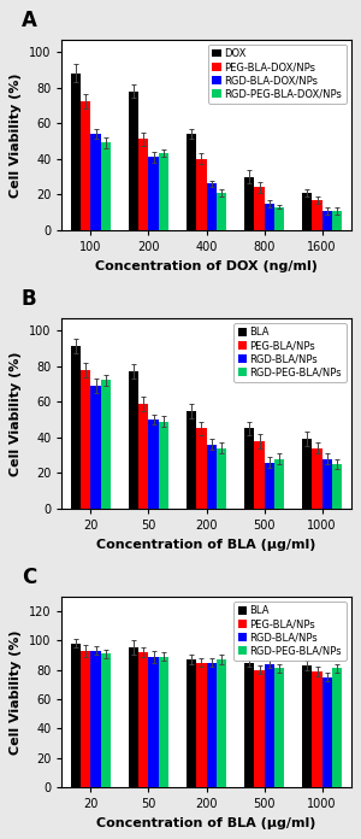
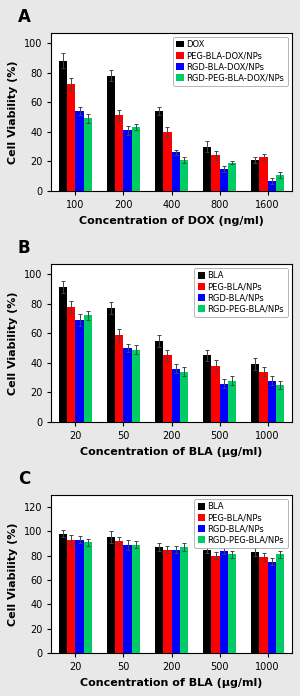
RGD-PEG-BLA-DOX/NPs/800: 13 -> 19
PEG-BLA-DOX/NPs/1600: 17 -> 23
RGD-BLA-DOX/NPs/1600: 11 -> 7
